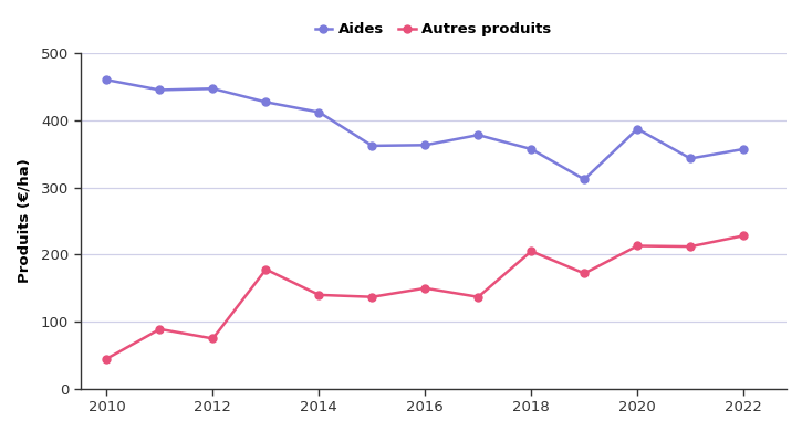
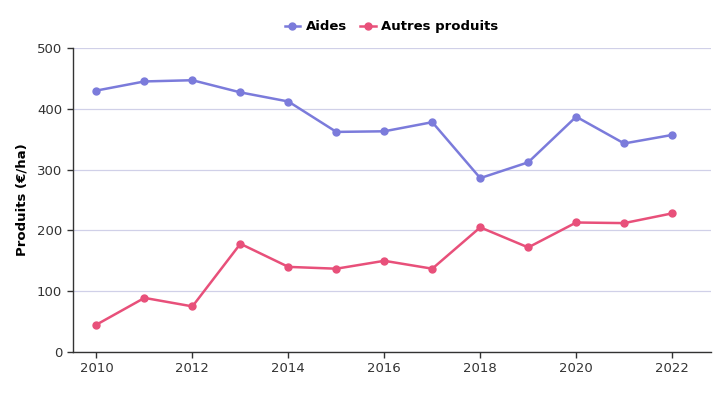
Aides/2010: 460 -> 430
Aides/2018: 357 -> 286
